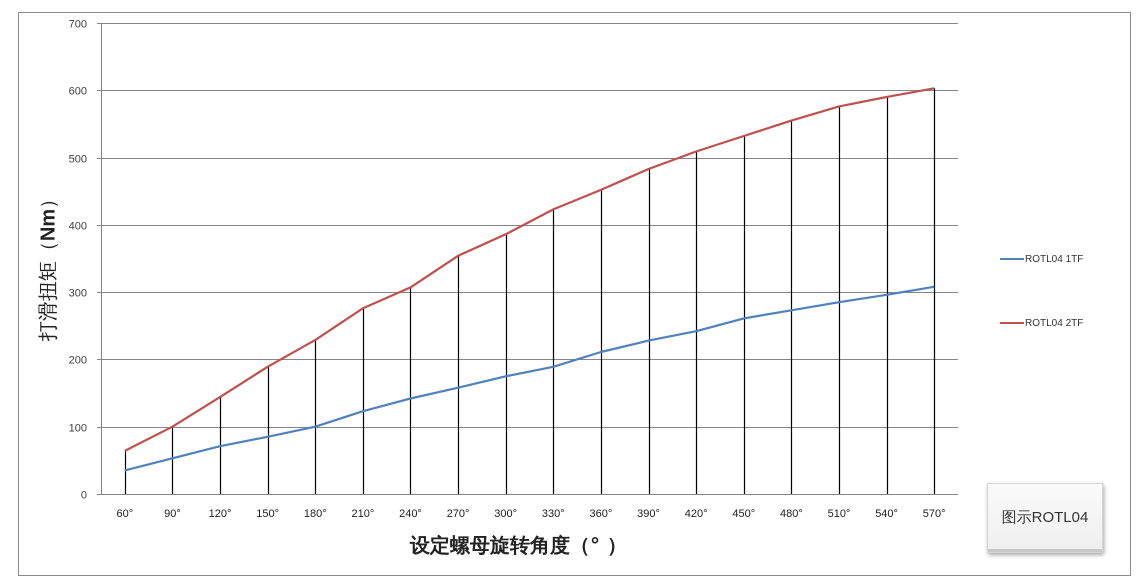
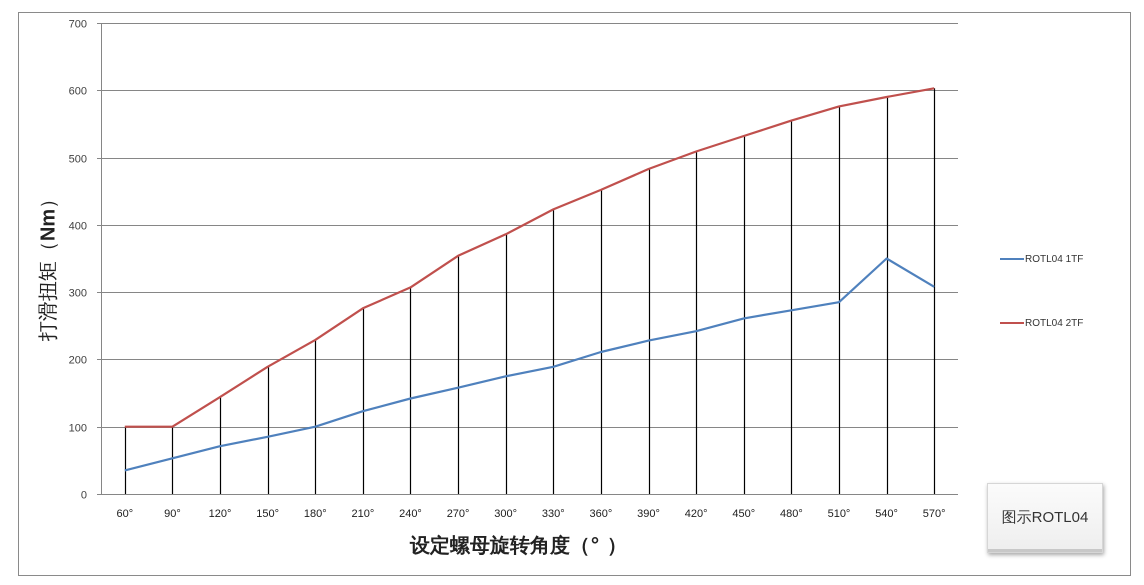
ROTL04 2TF/60°: 60 -> 100
ROTL04 1TF/540°: 300 -> 350
